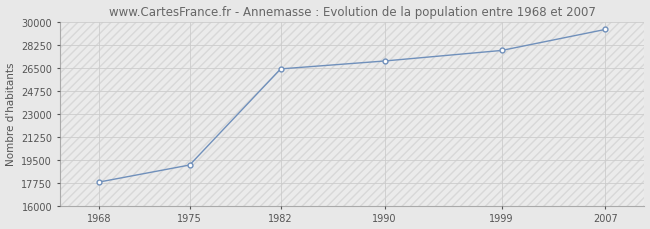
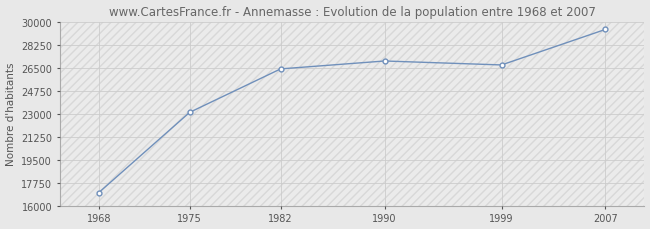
1968: 17800 -> 17000
1975: 19100 -> 23100
1999: 27800 -> 26700
